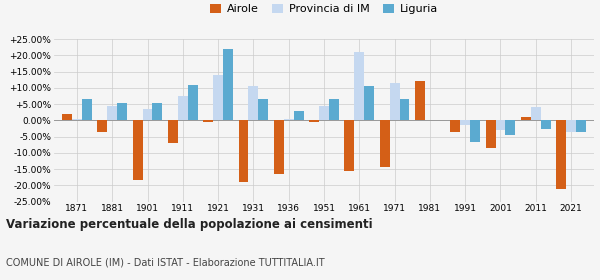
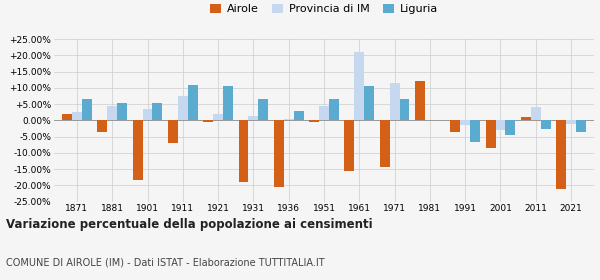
Provincia di IM/1871: 0.5% -> 2.5%
Provincia di IM/1921: 14.0% -> 2.0%
Liguria/1921: 22.0% -> 10.5%
Provincia di IM/1931: 10.5% -> 1.5%
Airole/1936: -16.5% -> -20.5%
Provincia di IM/2021: -3.5% -> -1.0%
